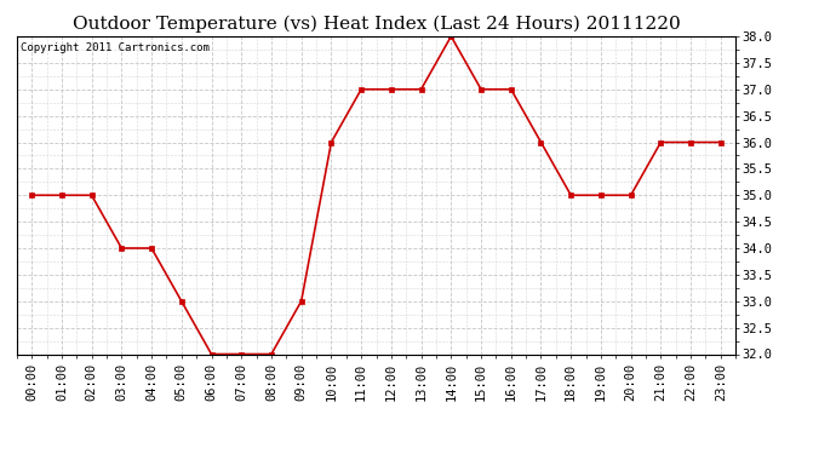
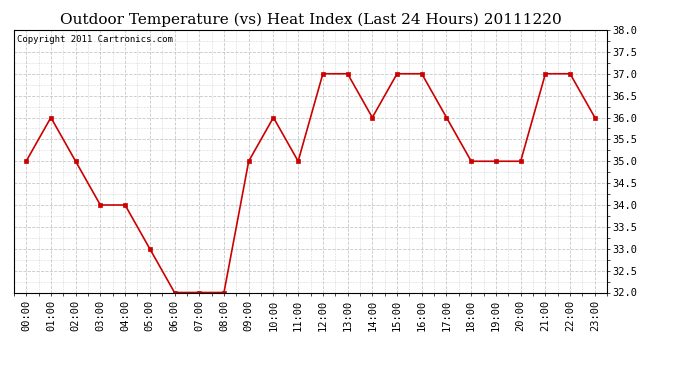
01:00: 35 -> 36
09:00: 33 -> 35
11:00: 37 -> 35
14:00: 38 -> 36
21:00: 36 -> 37
22:00: 36 -> 37
